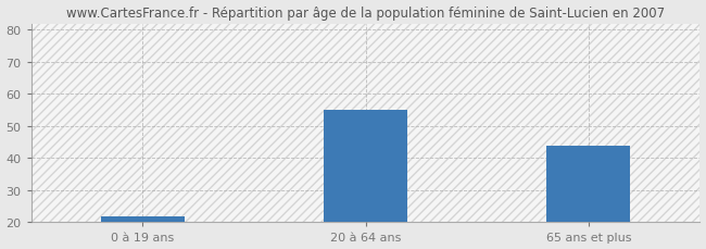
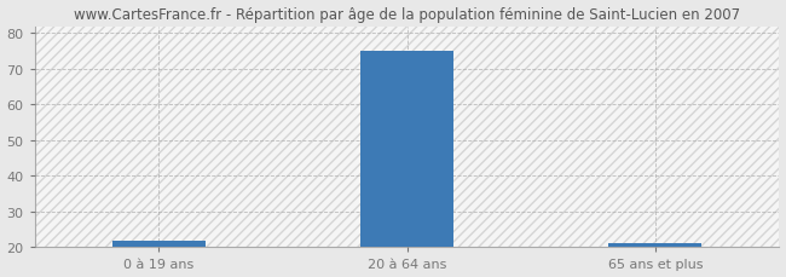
20 à 64 ans: 55 -> 75
65 ans et plus: 44 -> 21
